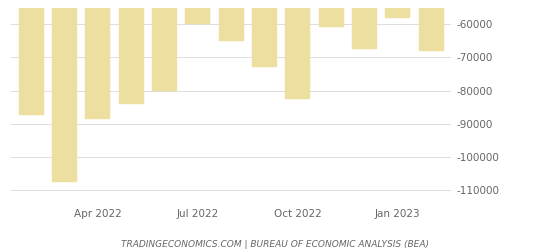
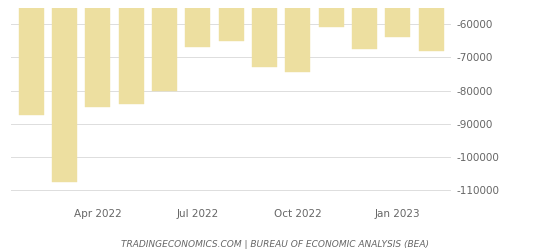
Apr 2022: -88500 -> -85000
Jul 2022: -60000 -> -67000
Oct 2022: -82500 -> -74500
Jan 2023: -58000 -> -64000
